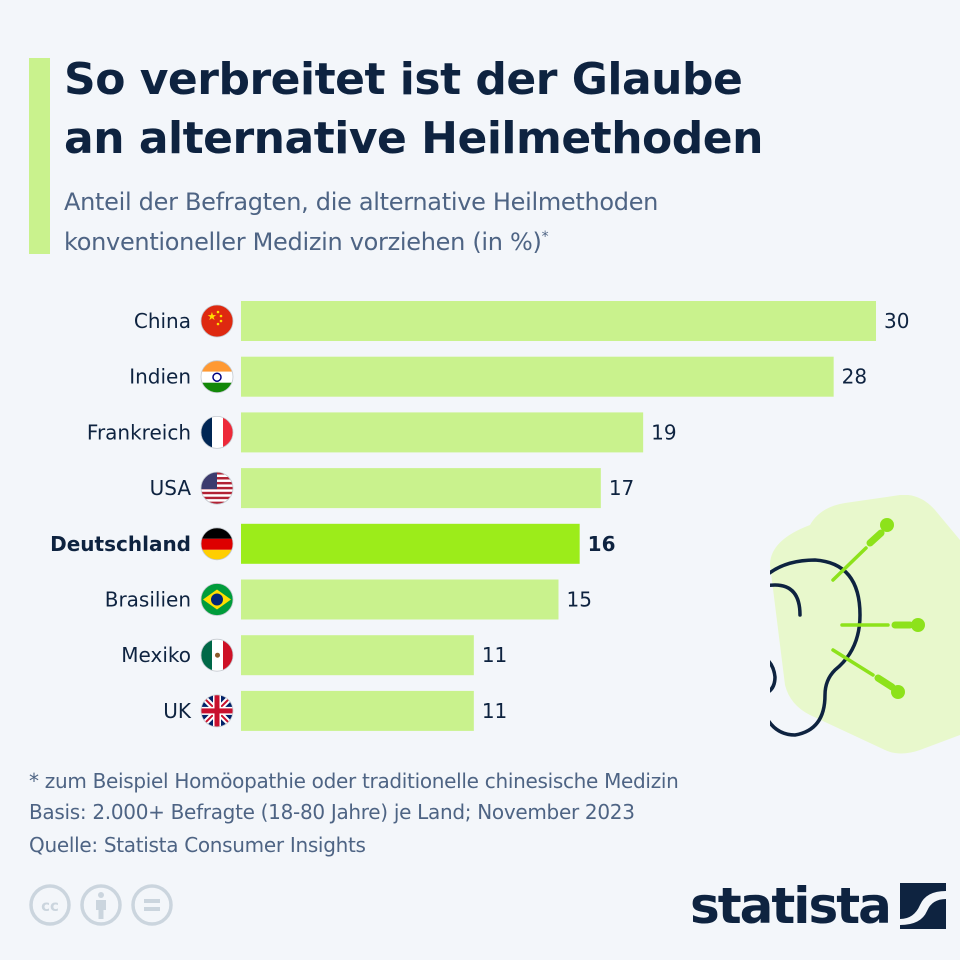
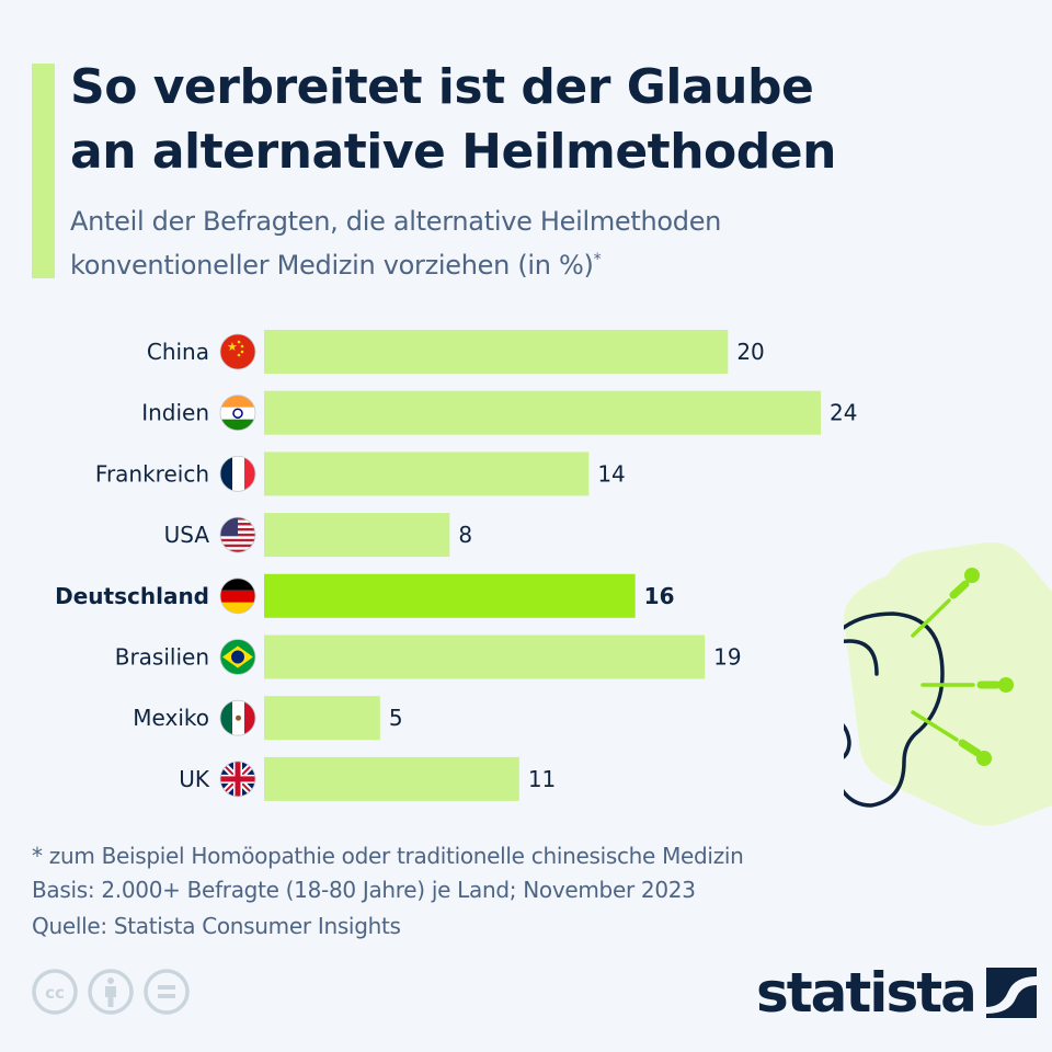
China: 30 -> 20
Indien: 28 -> 24
Frankreich: 19 -> 14
USA: 17 -> 8
Brasilien: 15 -> 19
Mexiko: 11 -> 5
